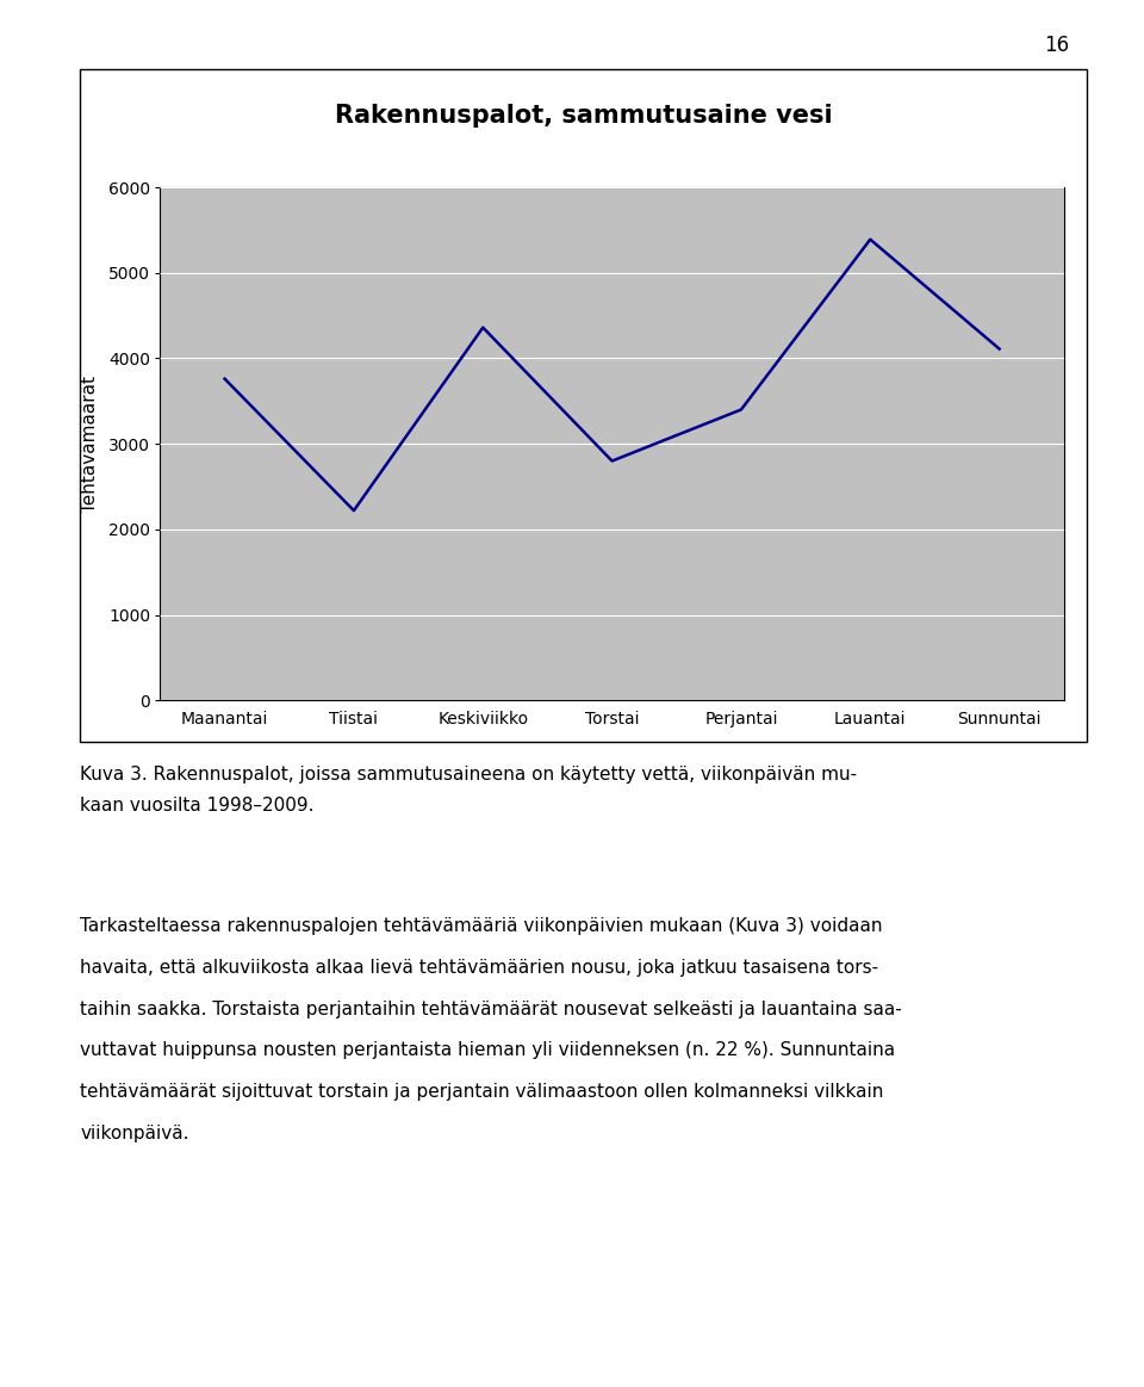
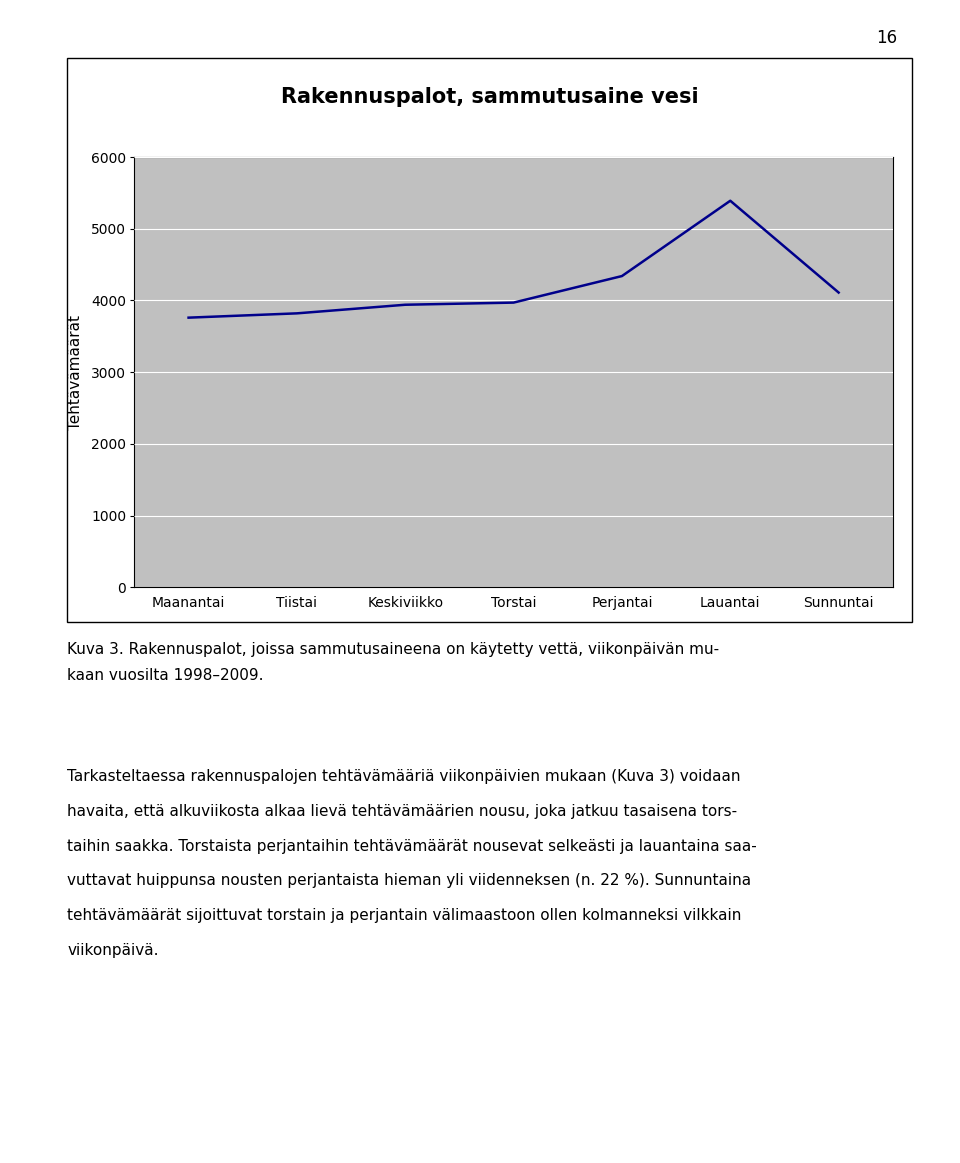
Tiistai: 2220 -> 3820
Keskiviikko: 4360 -> 3940
Torstai: 2800 -> 3970
Perjantai: 3400 -> 4340
